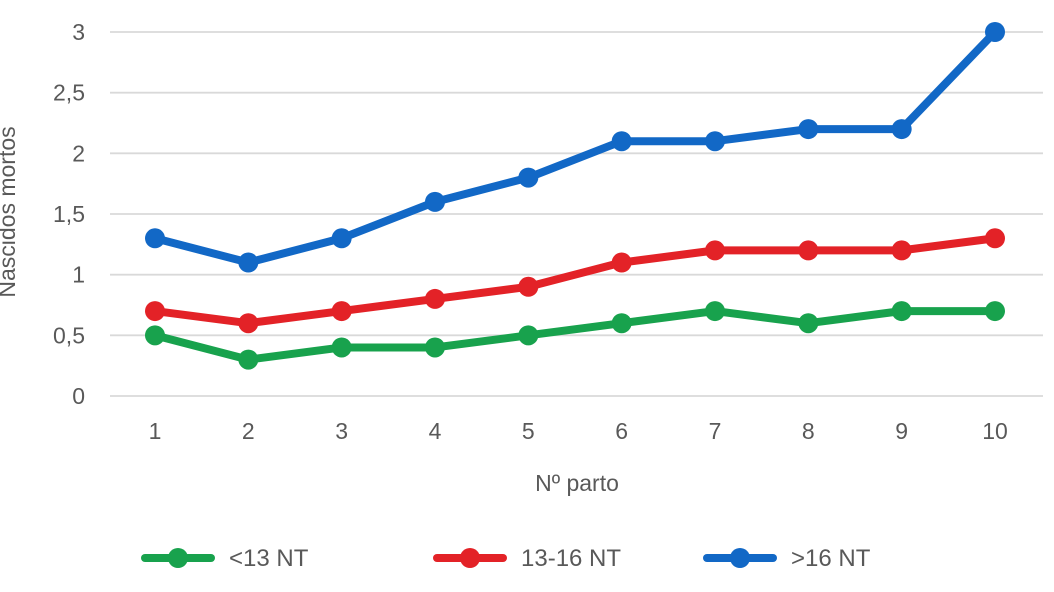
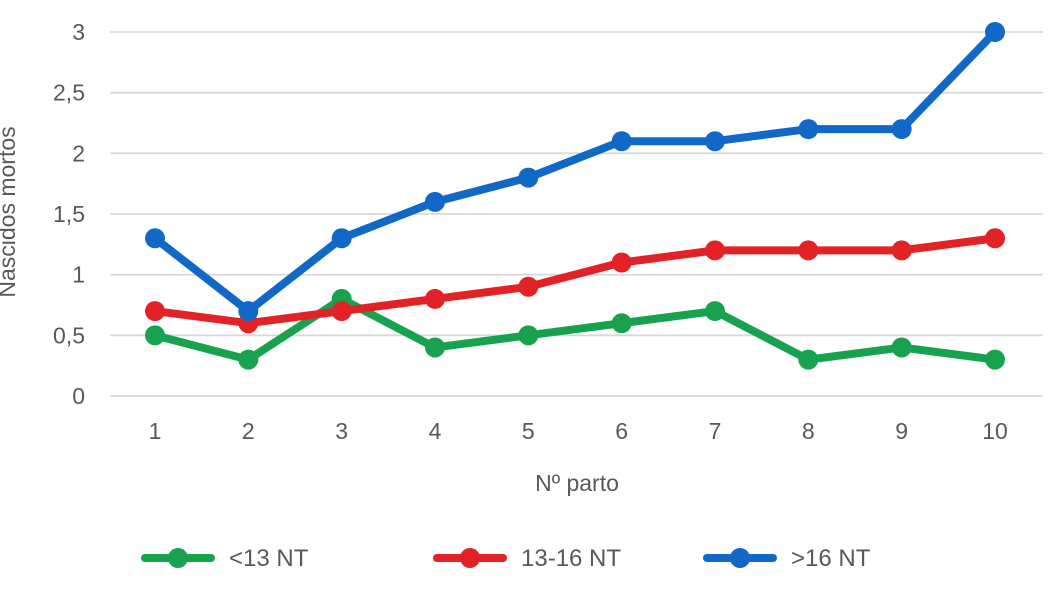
>16 NT/2: 1,1 -> 0,7
<13 NT/3: 0,4 -> 0,8
<13 NT/8: 0,6 -> 0,3
<13 NT/9: 0,7 -> 0,4
<13 NT/10: 0,7 -> 0,3
